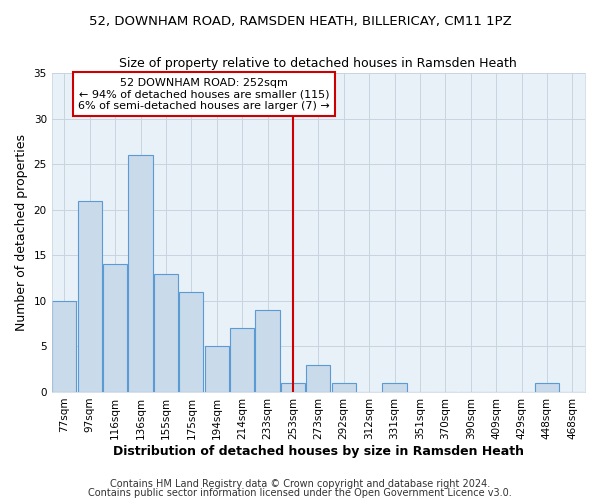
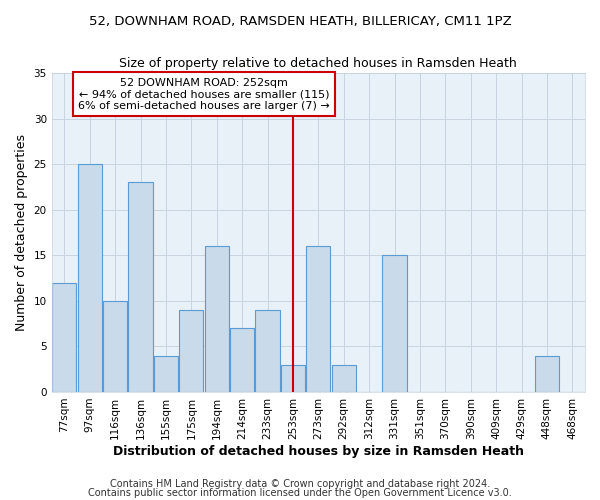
77sqm: 10 -> 12
97sqm: 21 -> 25
116sqm: 14 -> 10
136sqm: 26 -> 23
155sqm: 13 -> 4
175sqm: 11 -> 9
194sqm: 5 -> 16
253sqm: 1 -> 3
273sqm: 3 -> 16
292sqm: 1 -> 3
331sqm: 1 -> 15
448sqm: 1 -> 4
